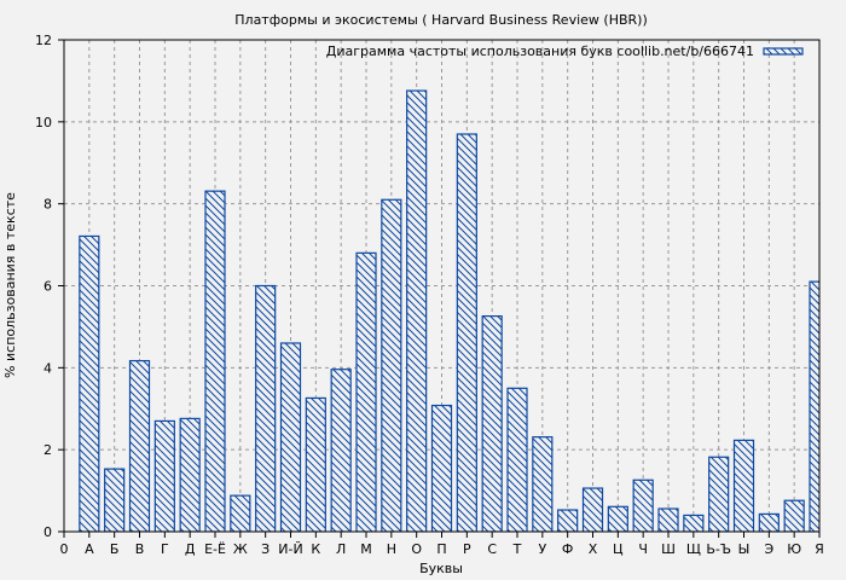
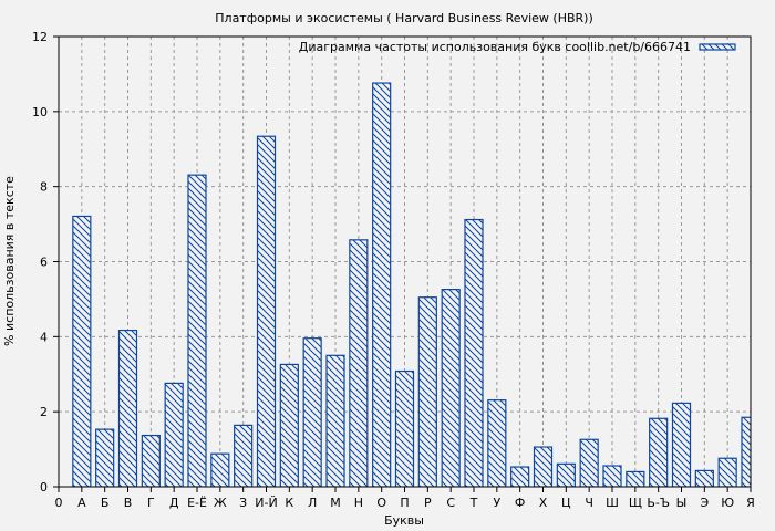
Г: 2.7 -> 1.4
З: 6.0 -> 1.6
И-Й: 4.6 -> 9.3
М: 6.8 -> 3.5
Н: 8.1 -> 6.6
Р: 9.7 -> 5.0
Т: 3.5 -> 7.1
Я: 6.1 -> 1.9
